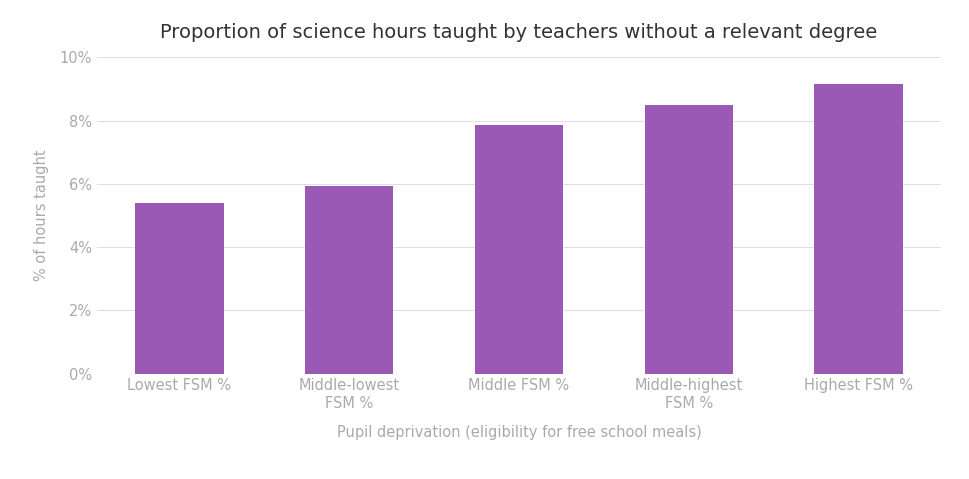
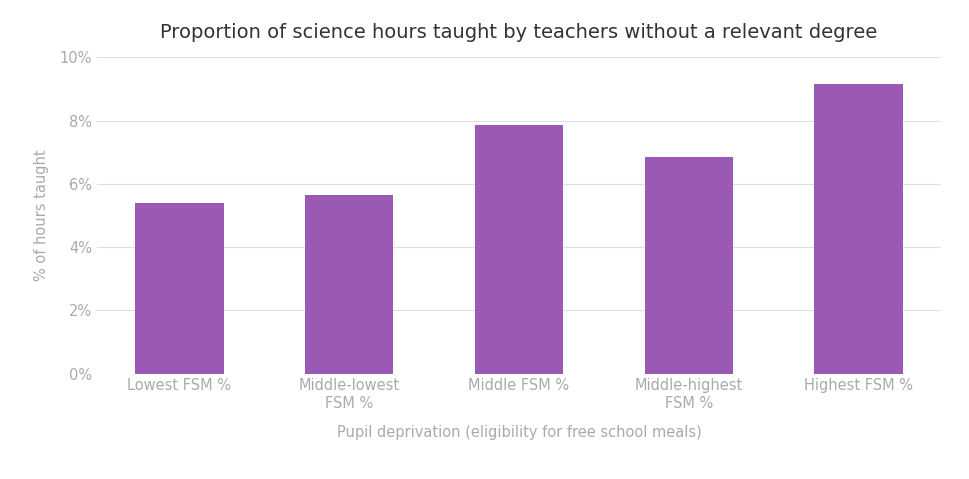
Middle-lowest FSM %: 5.95% -> 5.65%
Middle-highest FSM %: 8.50% -> 6.85%
